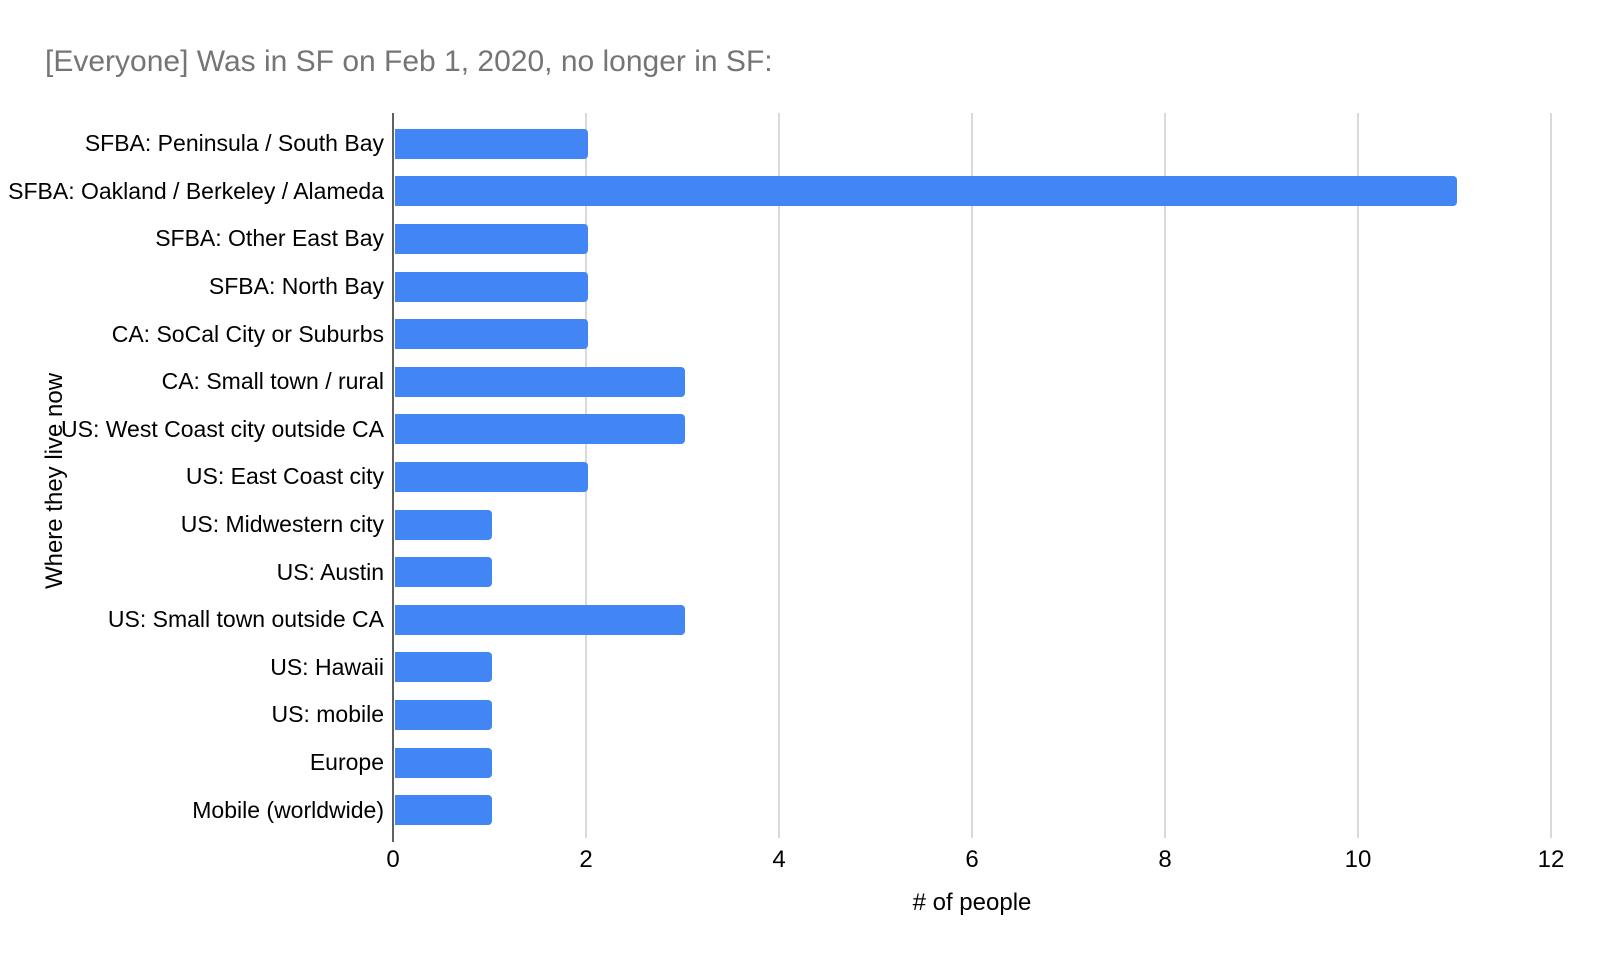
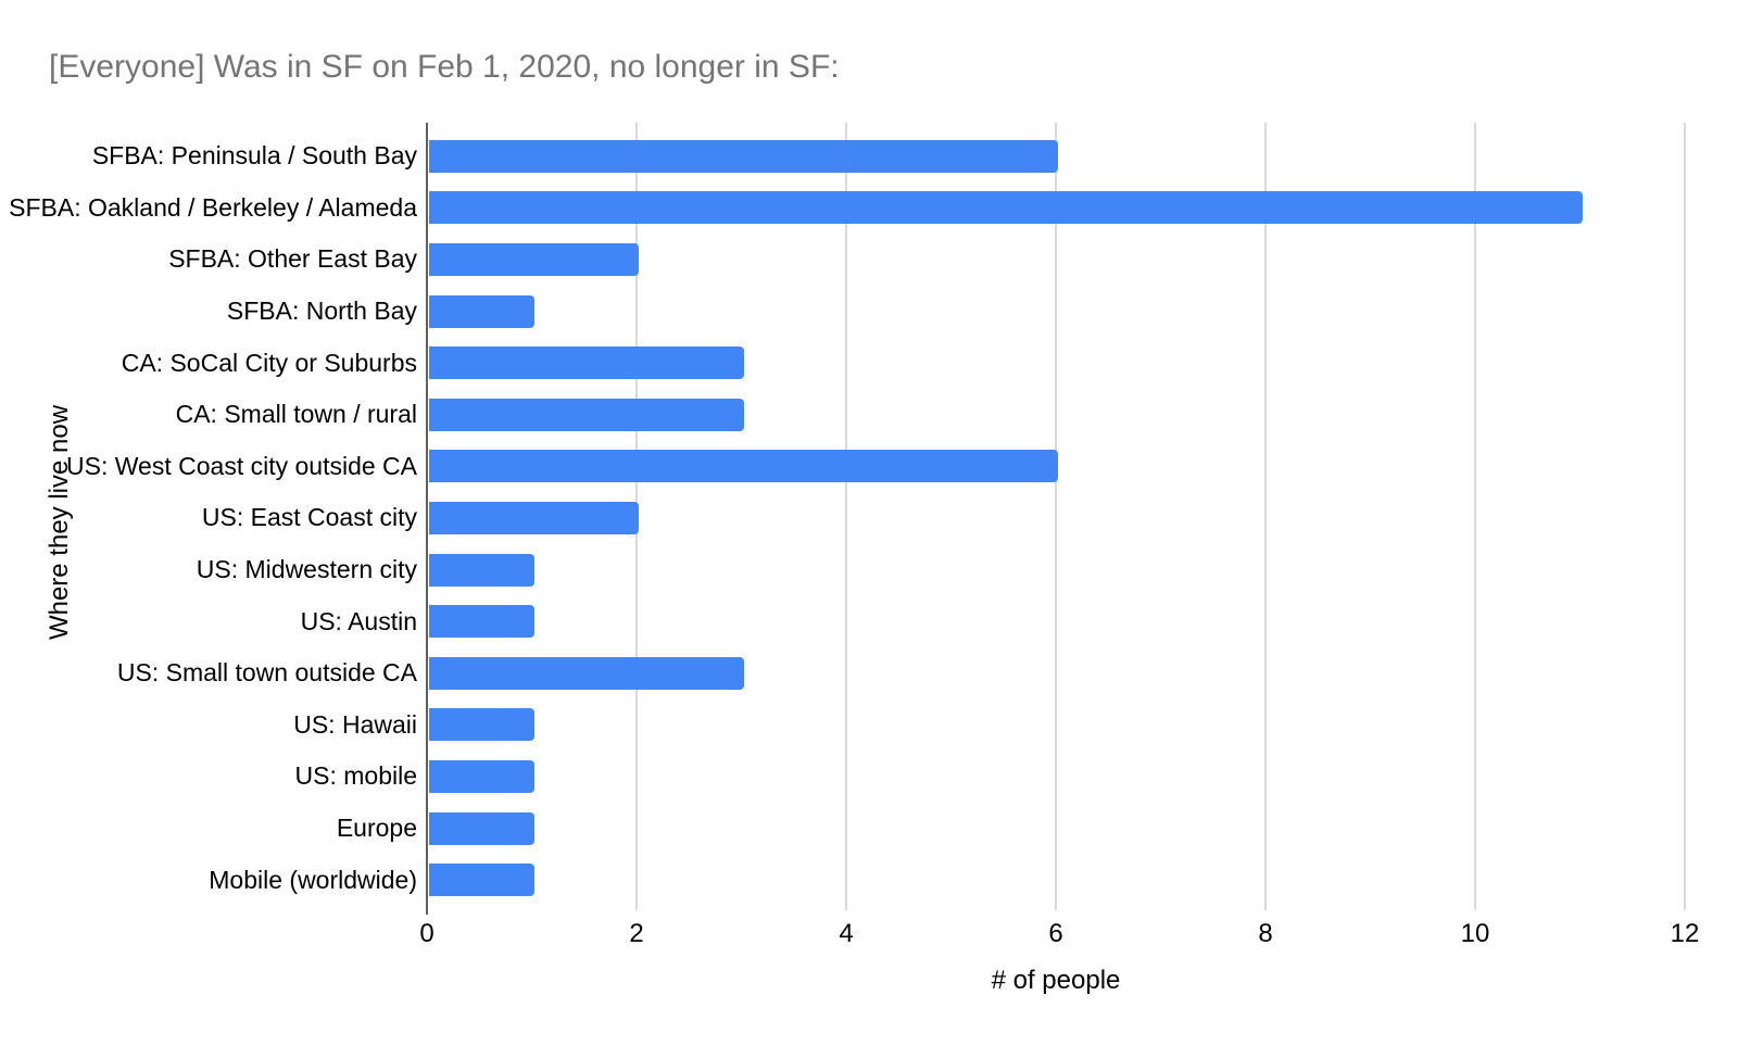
SFBA: Peninsula / South Bay: 2 -> 6
SFBA: North Bay: 2 -> 1
CA: SoCal City or Suburbs: 2 -> 3
US: West Coast city outside CA: 3 -> 6
